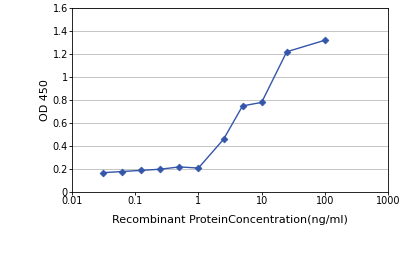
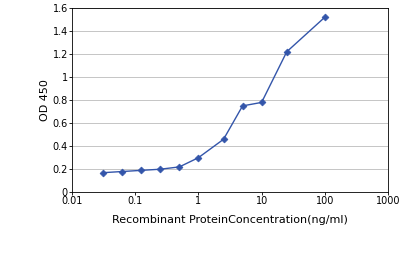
1: 0.21 -> 0.30
100: 1.32 -> 1.52
